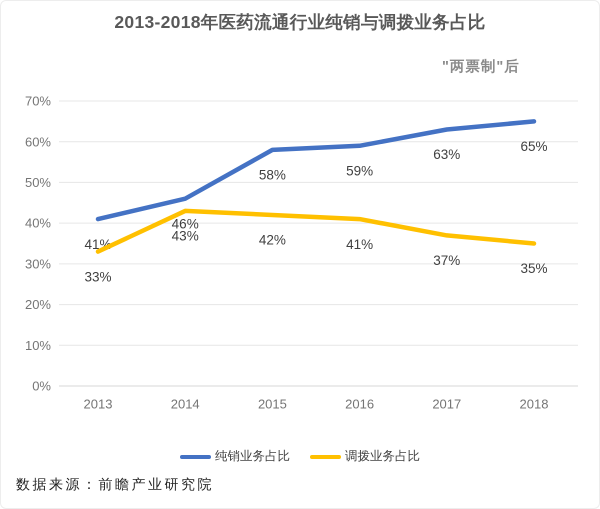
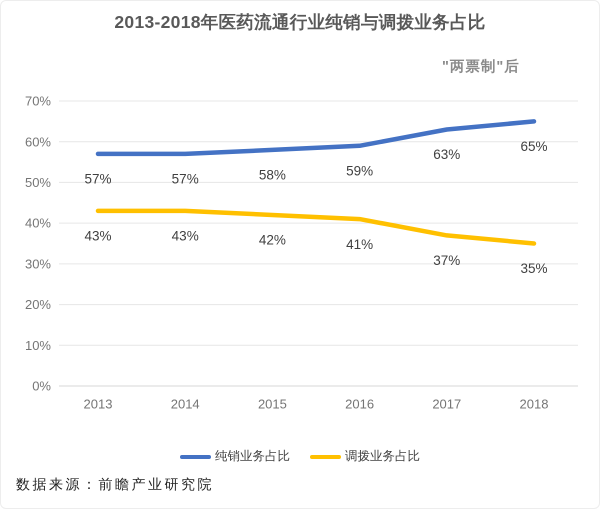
纯销业务占比/2013: 41% -> 57%
调拨业务占比/2013: 33% -> 43%
纯销业务占比/2014: 46% -> 57%
